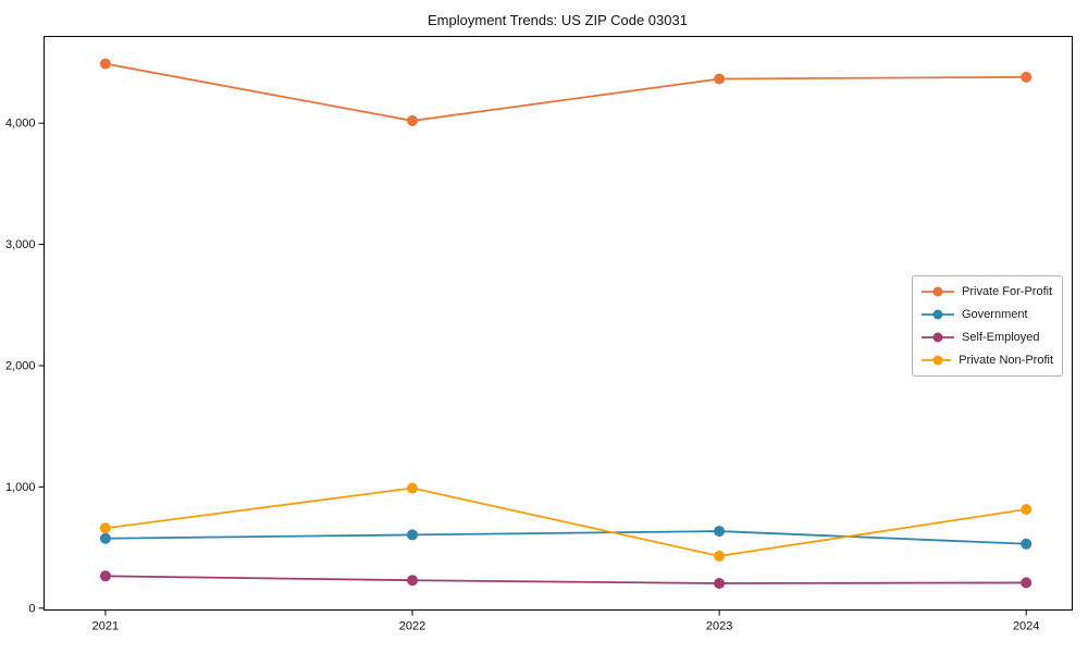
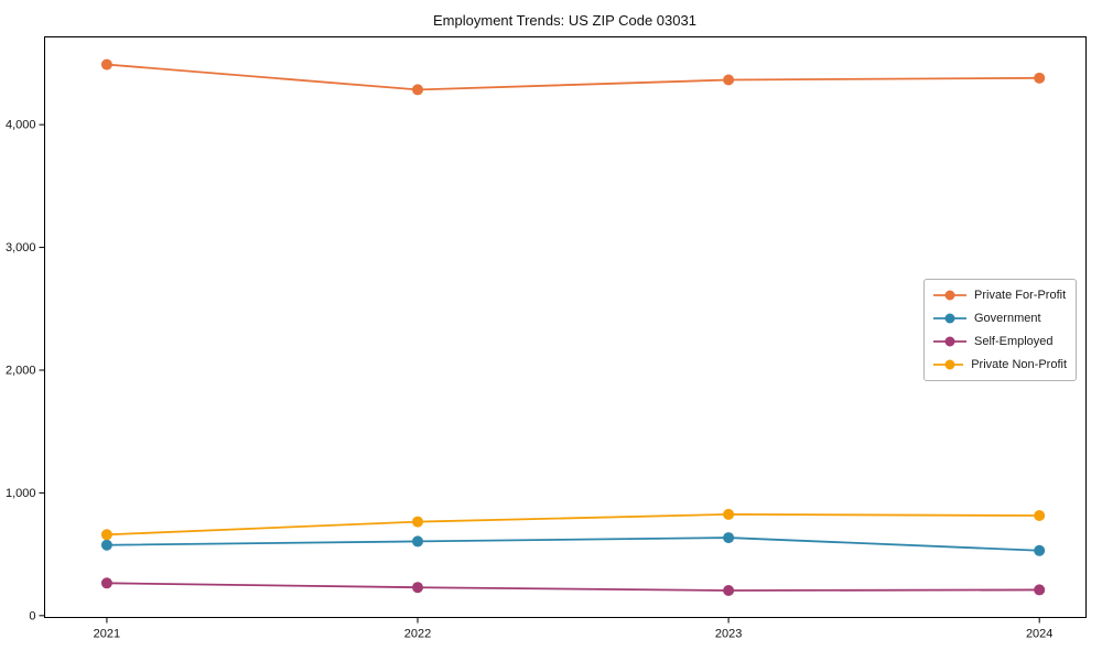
Private For-Profit/2022: 4020 -> 4280
Private Non-Profit/2022: 990 -> 760
Private Non-Profit/2023: 430 -> 820
